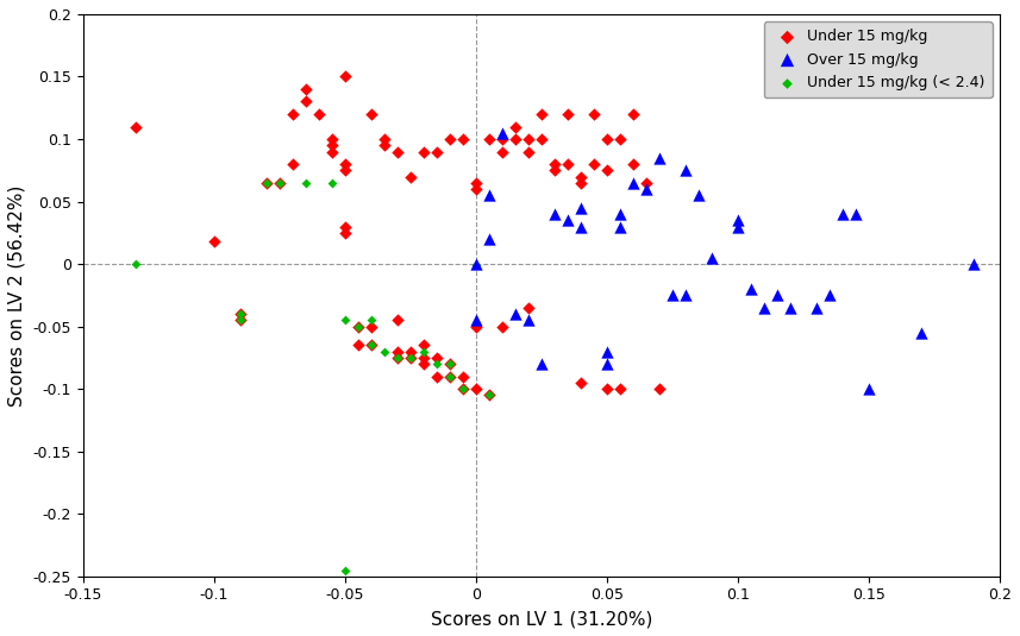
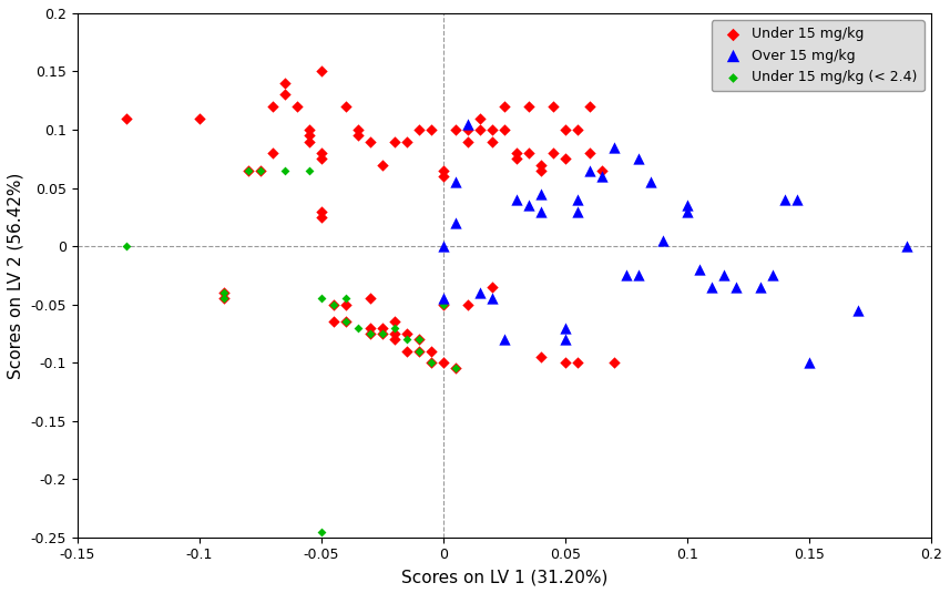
Under 15 mg/kg/-0.1: 0.018 -> 0.110
Under 15 mg/kg (< 2.4)/0: -0.001 -> -0.050
